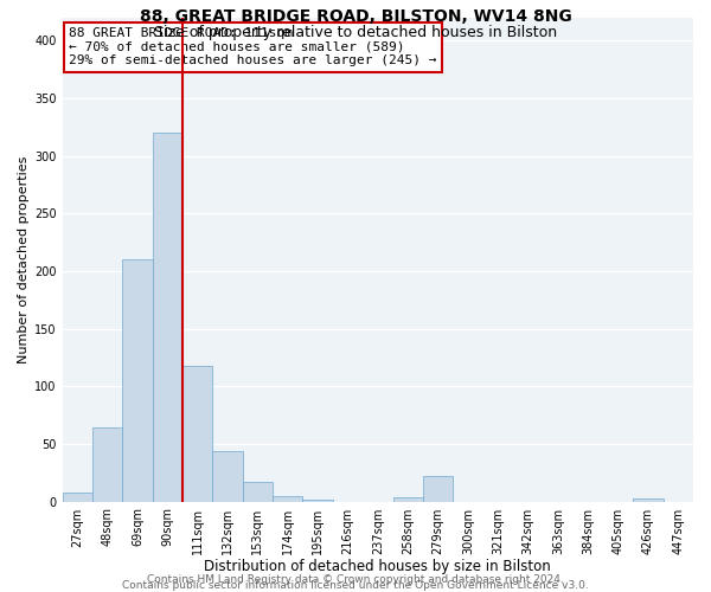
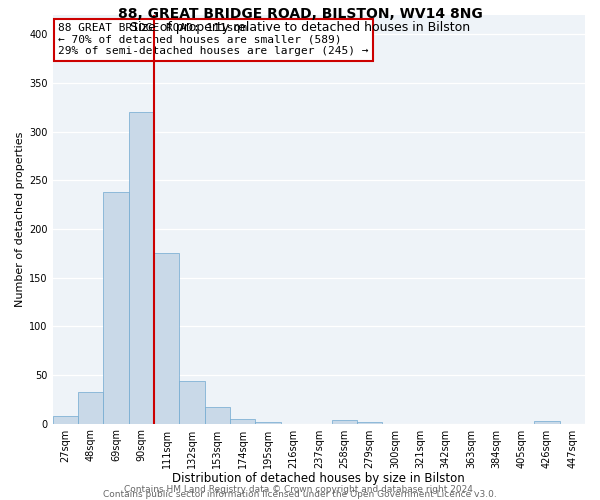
48sqm: 64 -> 32
69sqm: 210 -> 238
111sqm: 118 -> 175
279sqm: 22 -> 2
